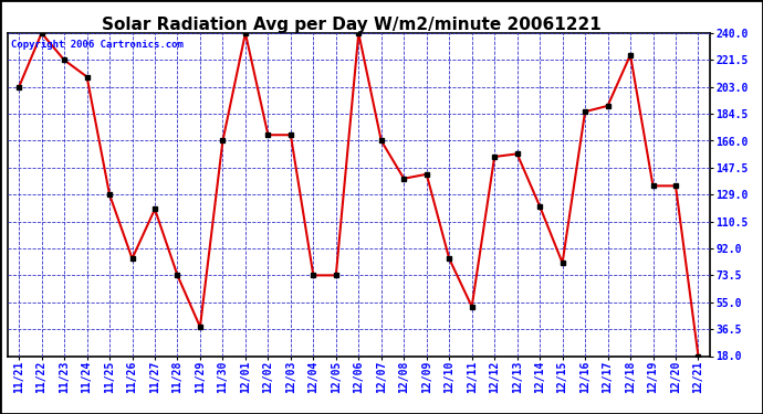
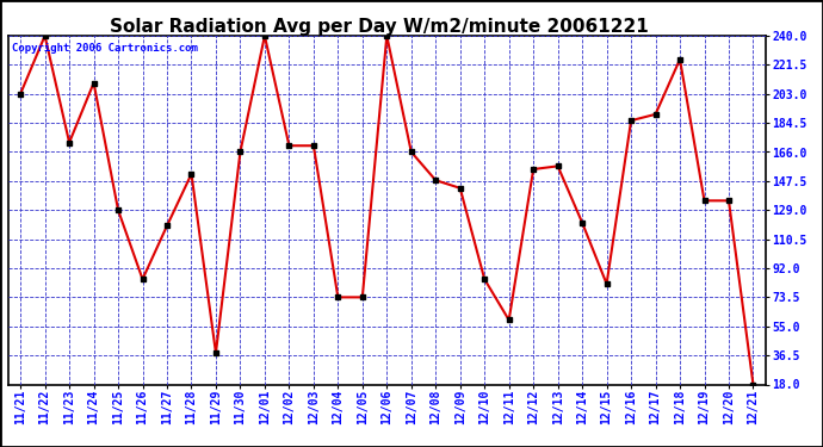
11/23: 222 -> 172
11/28: 74 -> 152
12/08: 140 -> 148
12/11: 52 -> 59
